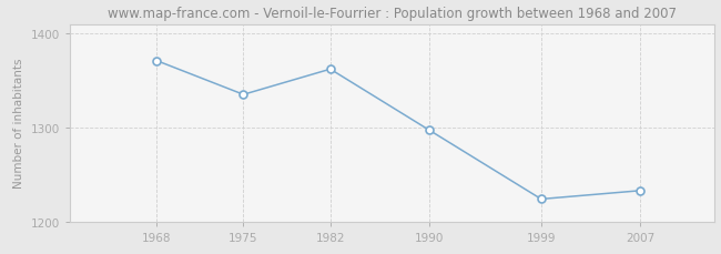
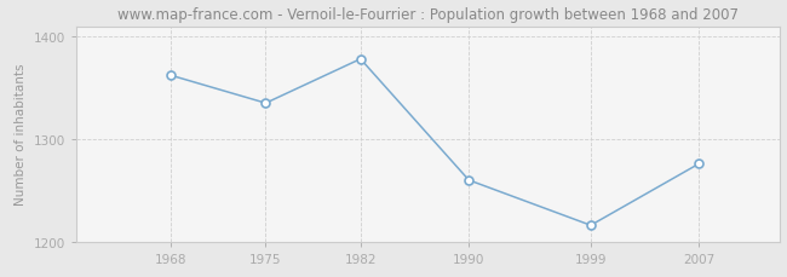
1968: 1371 -> 1362
1982: 1362 -> 1378
1990: 1297 -> 1260
1999: 1224 -> 1216
2007: 1233 -> 1276
